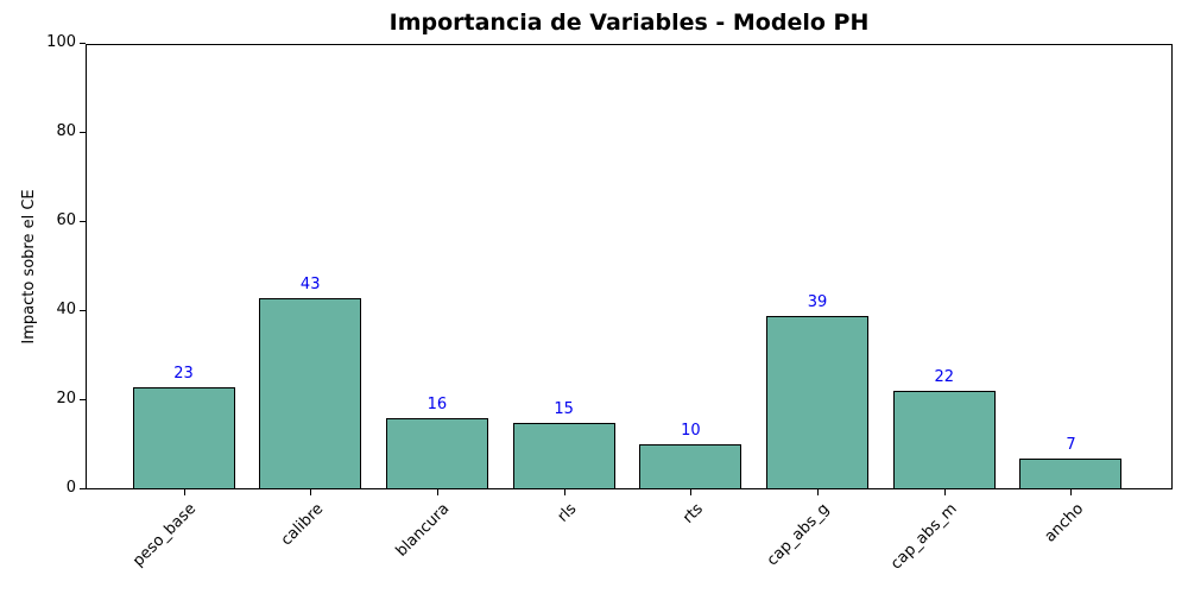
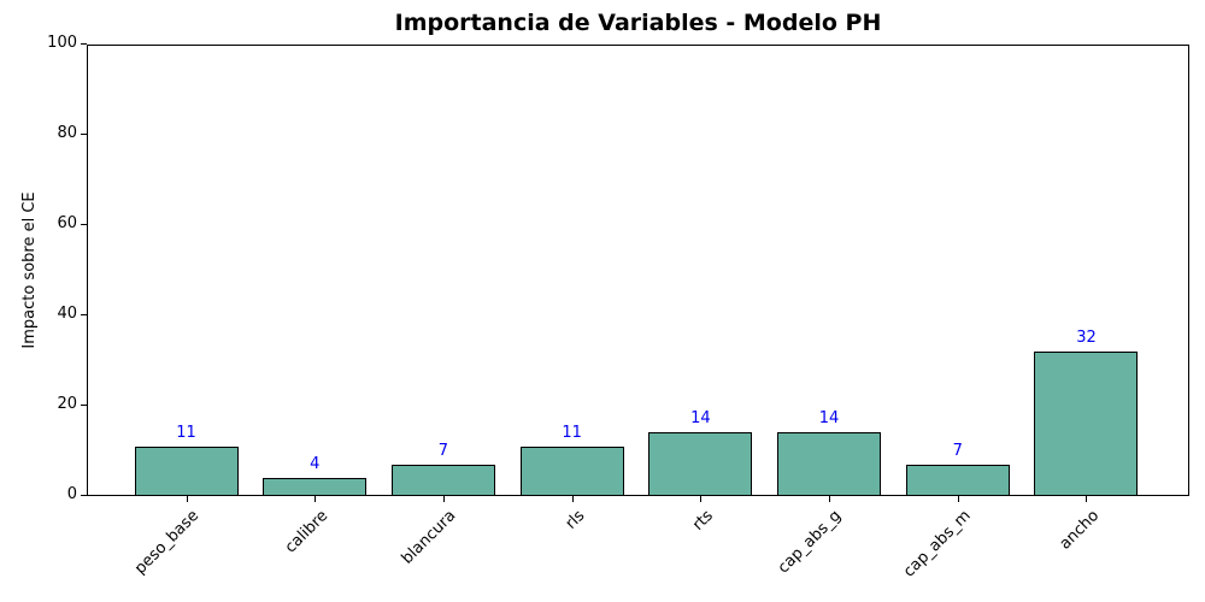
peso_base: 23 -> 11
calibre: 43 -> 4
blancura: 16 -> 7
rls: 15 -> 11
rts: 10 -> 14
cap_abs_g: 39 -> 14
cap_abs_m: 22 -> 7
ancho: 7 -> 32
